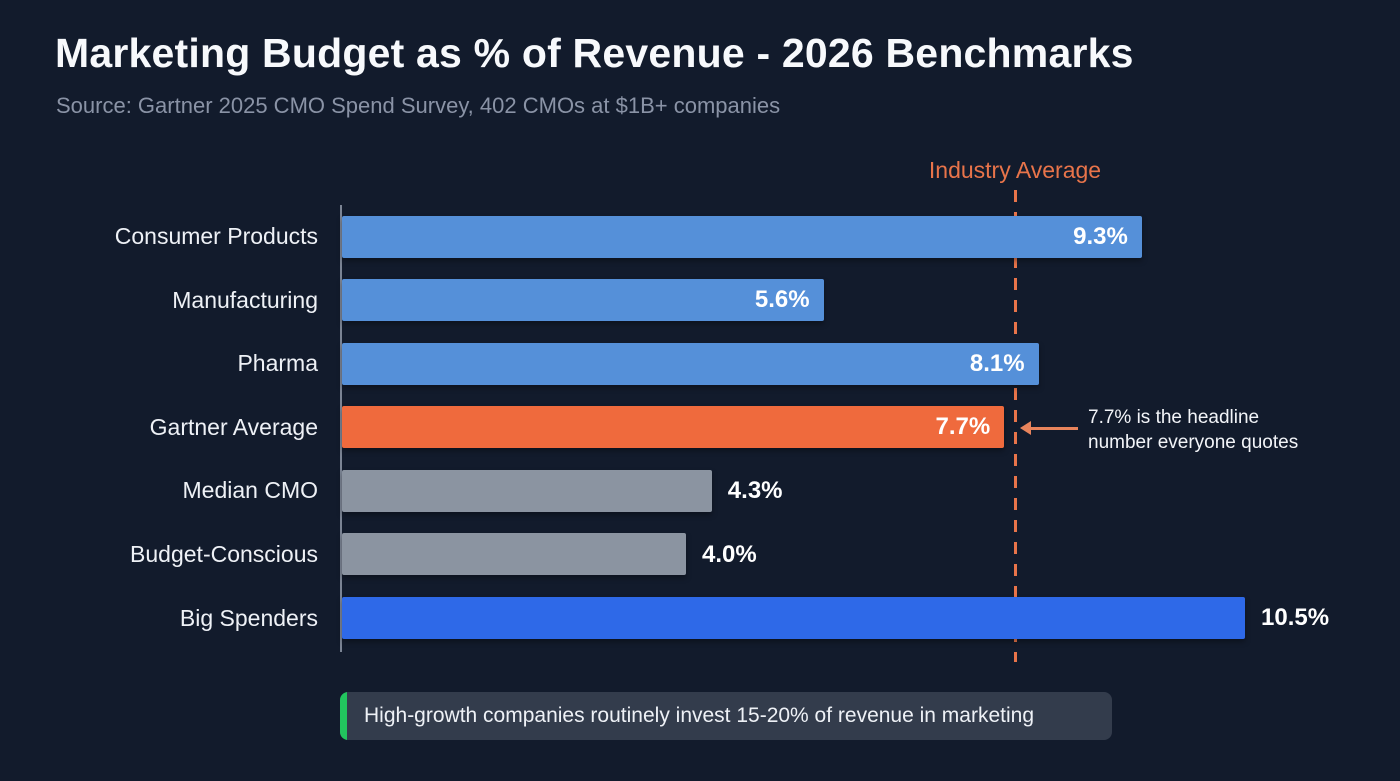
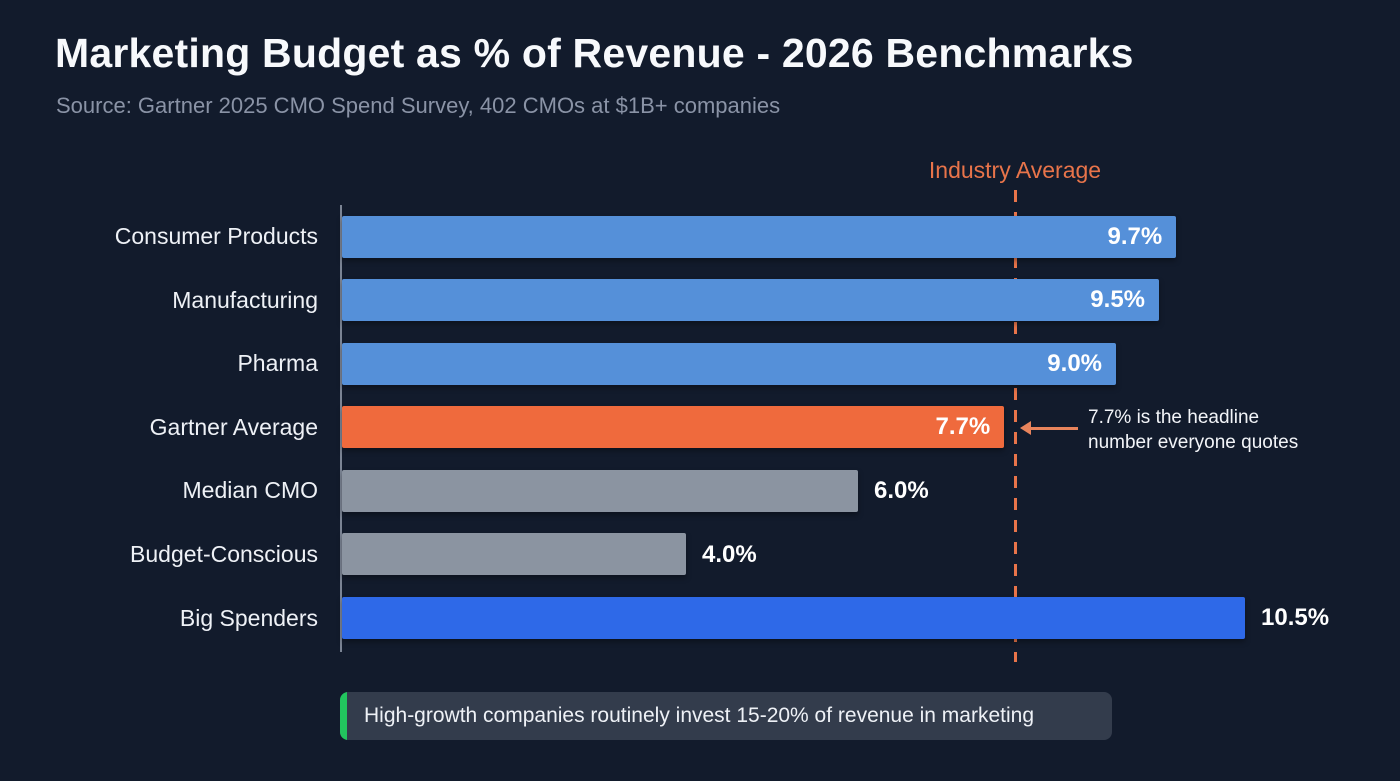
Consumer Products: 9.3% -> 9.7%
Manufacturing: 5.6% -> 9.5%
Pharma: 8.1% -> 9.0%
Median CMO: 4.3% -> 6.0%
